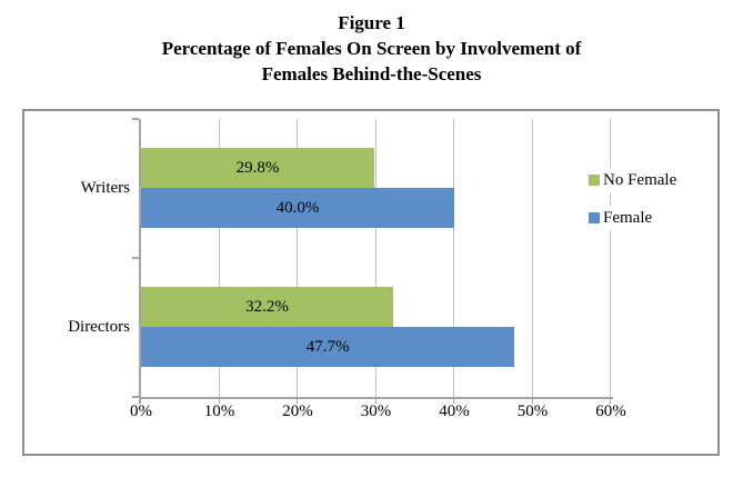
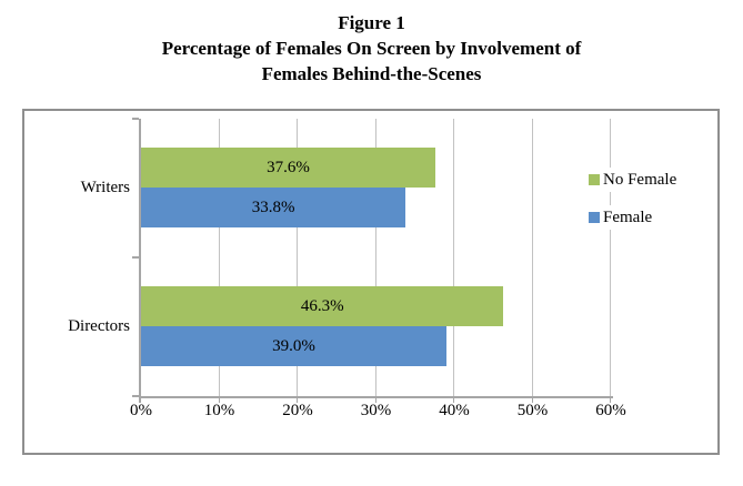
No Female/Writers: 29.8% -> 37.6%
Female/Writers: 40.0% -> 33.8%
No Female/Directors: 32.2% -> 46.3%
Female/Directors: 47.7% -> 39.0%
